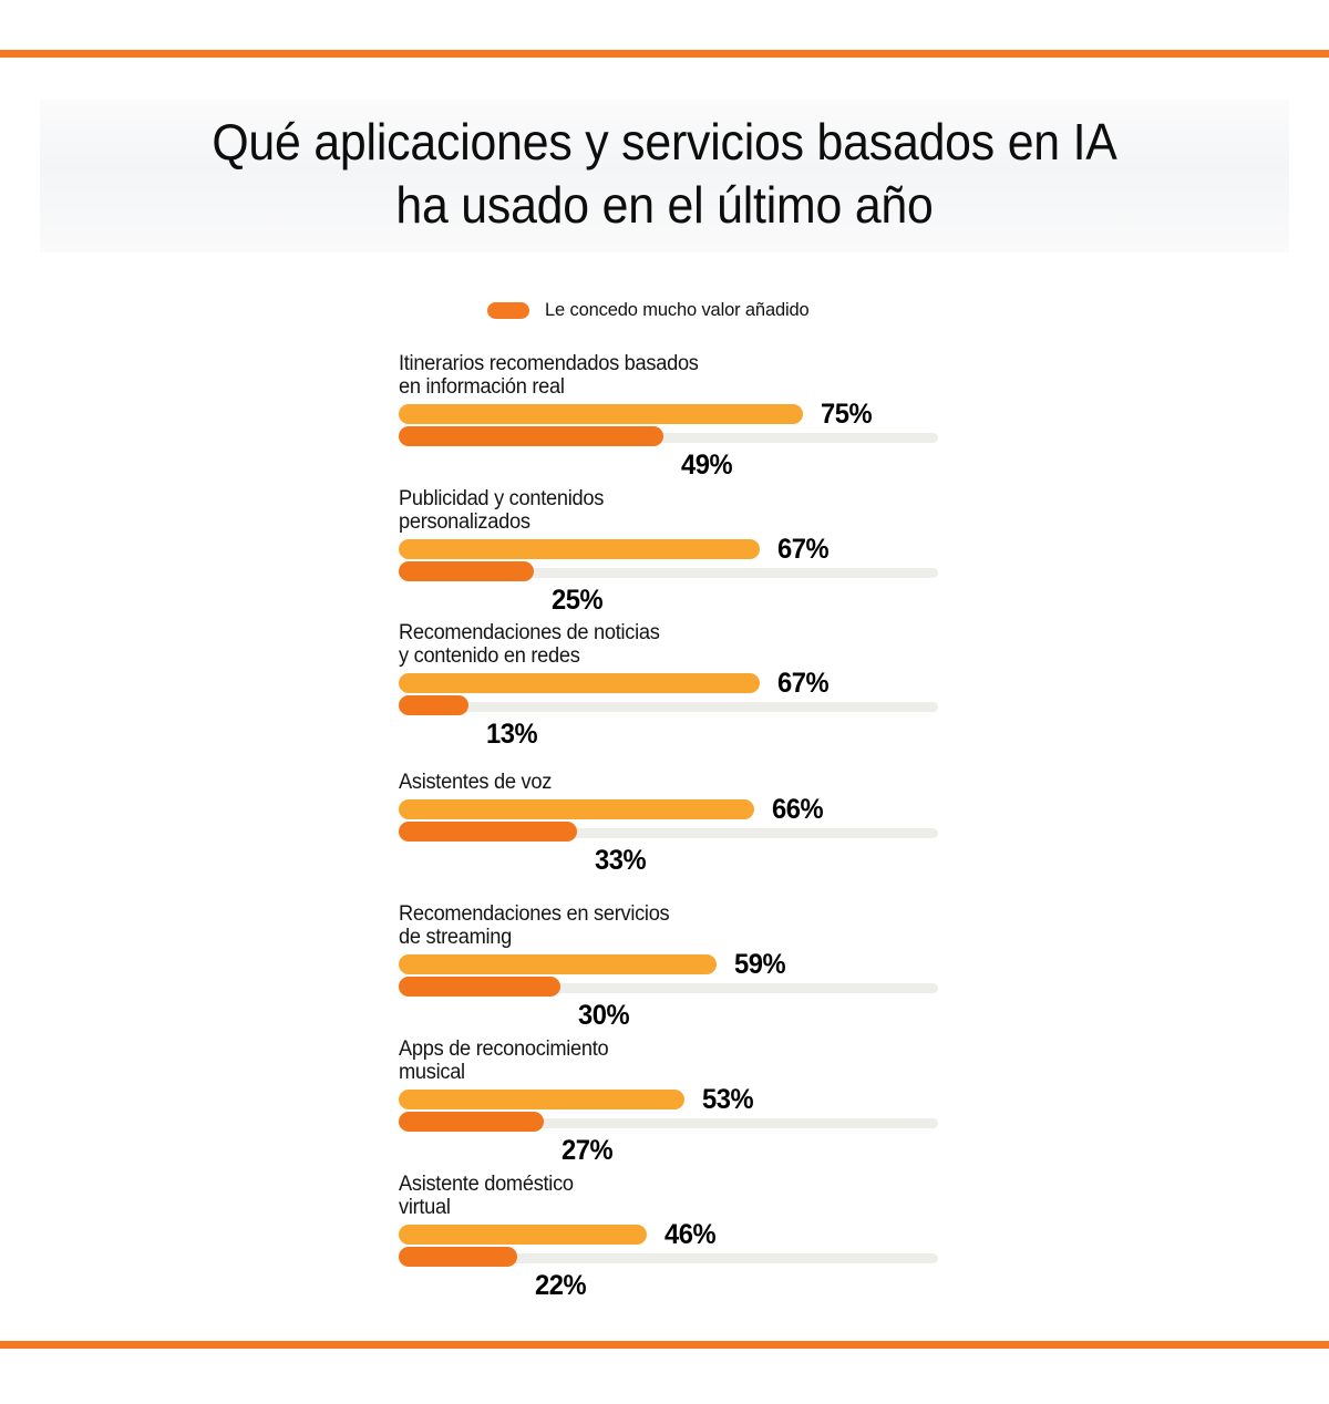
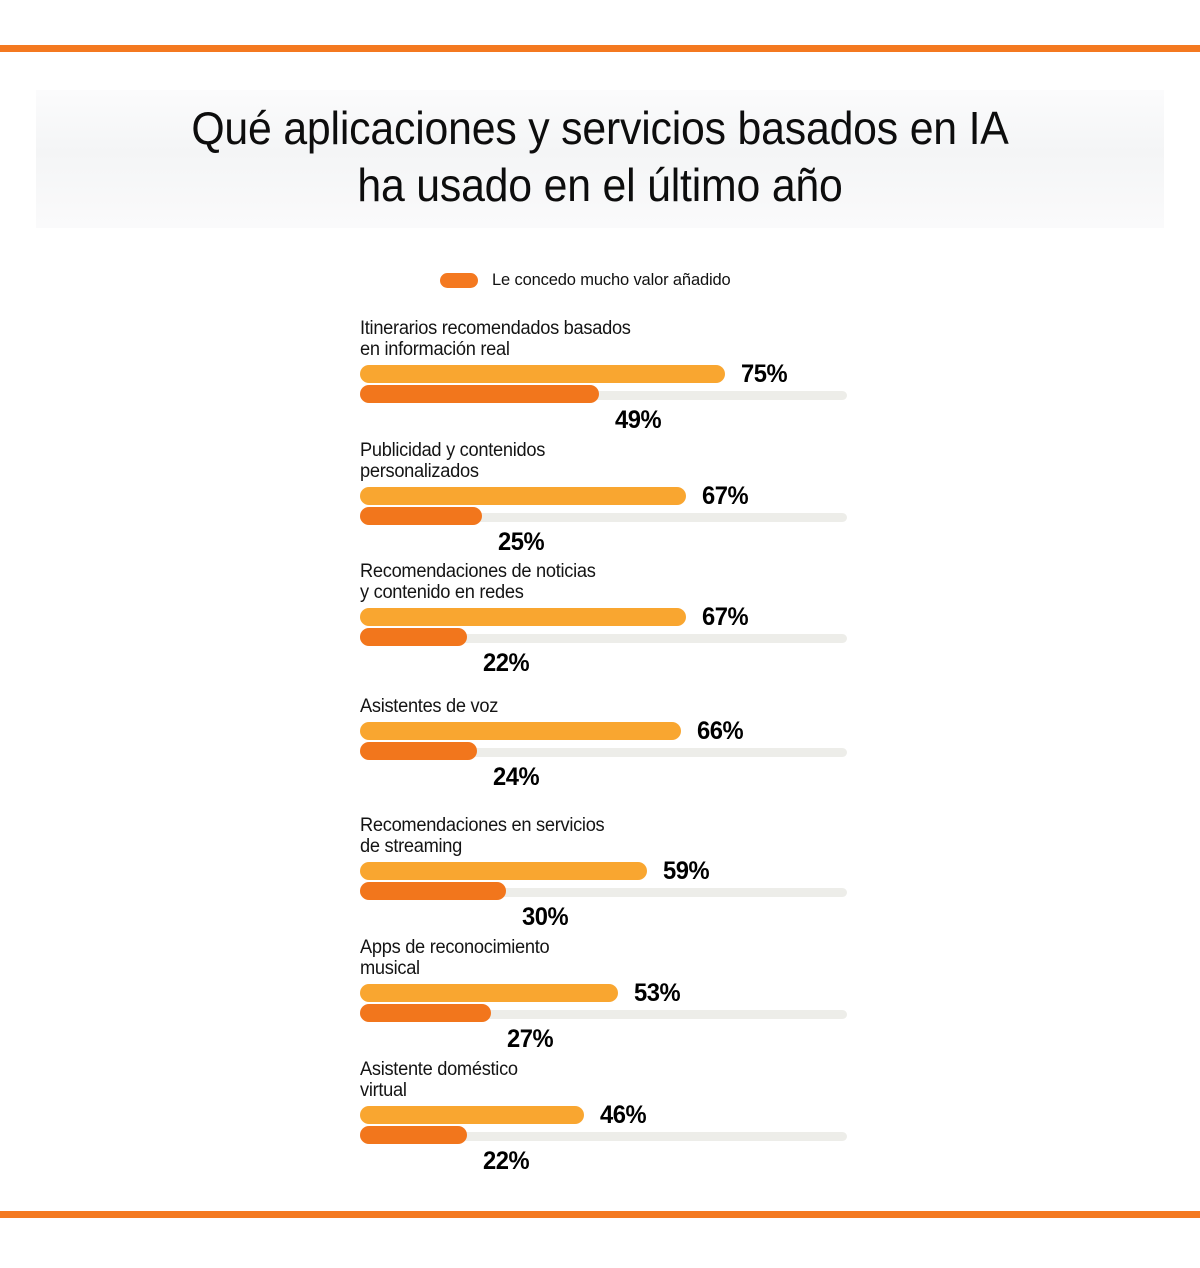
Le concedo mucho valor añadido/Recomendaciones de noticias y contenido en redes: 13% -> 22%
Le concedo mucho valor añadido/Asistentes de voz: 33% -> 24%
